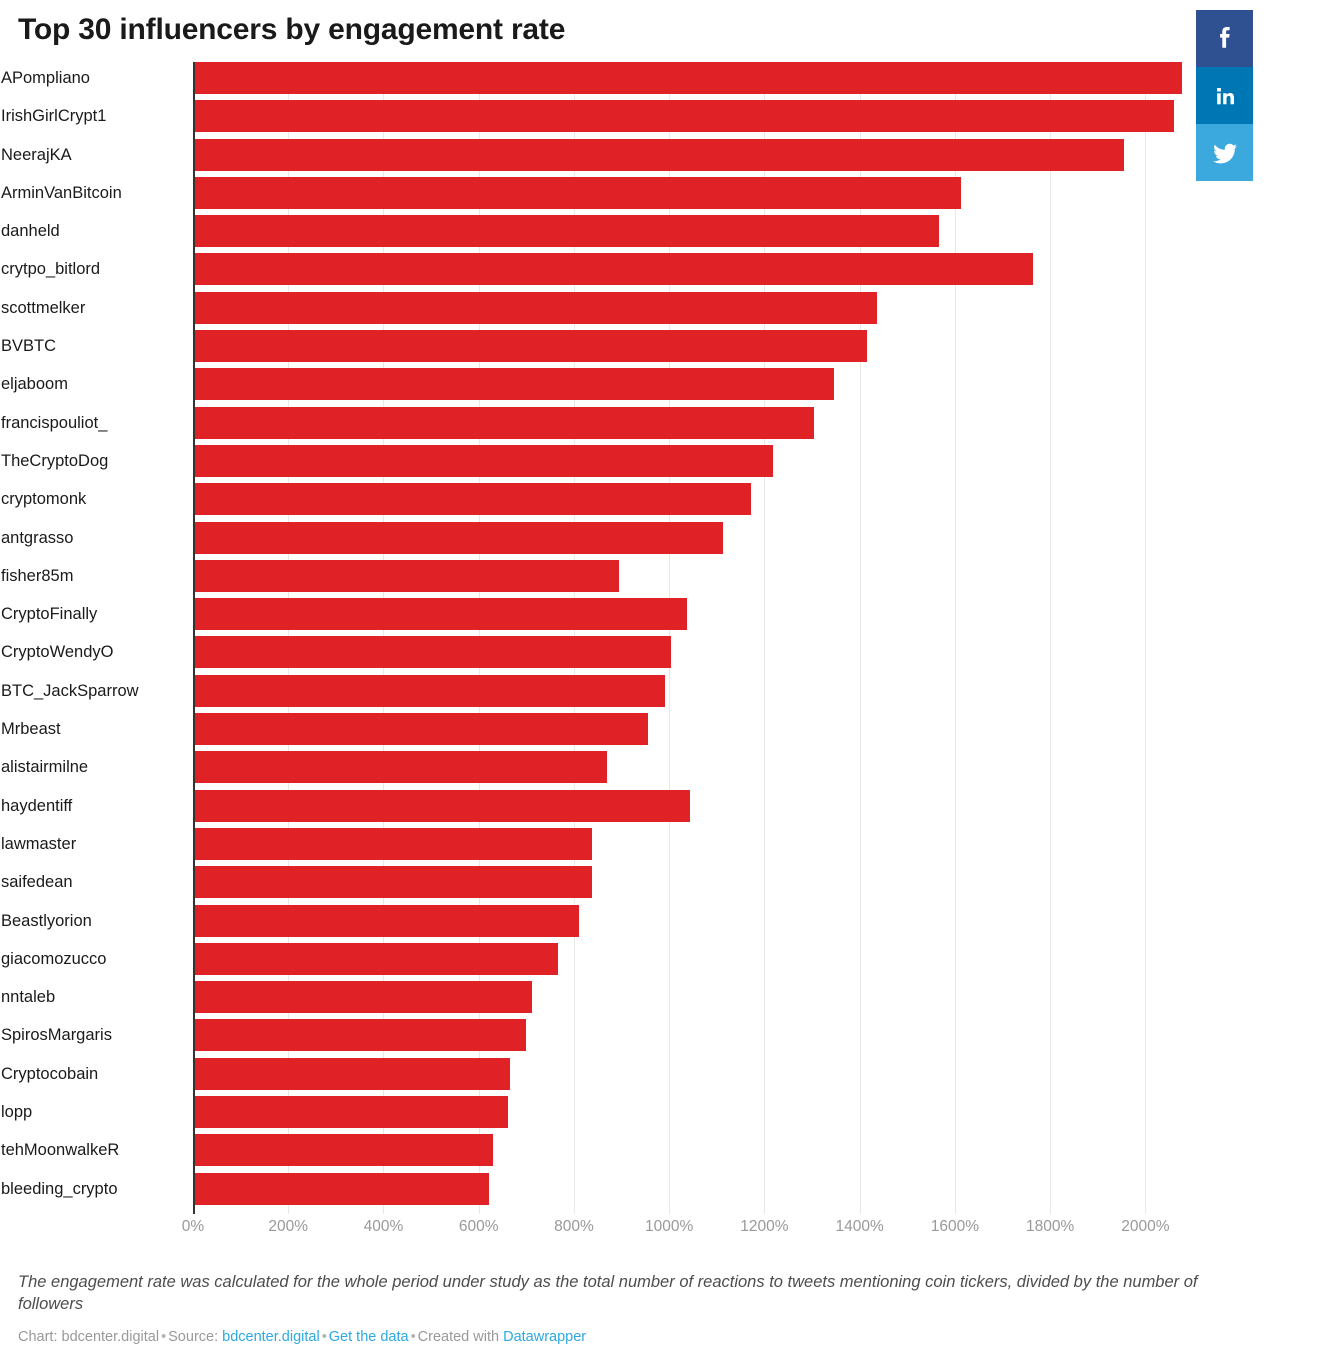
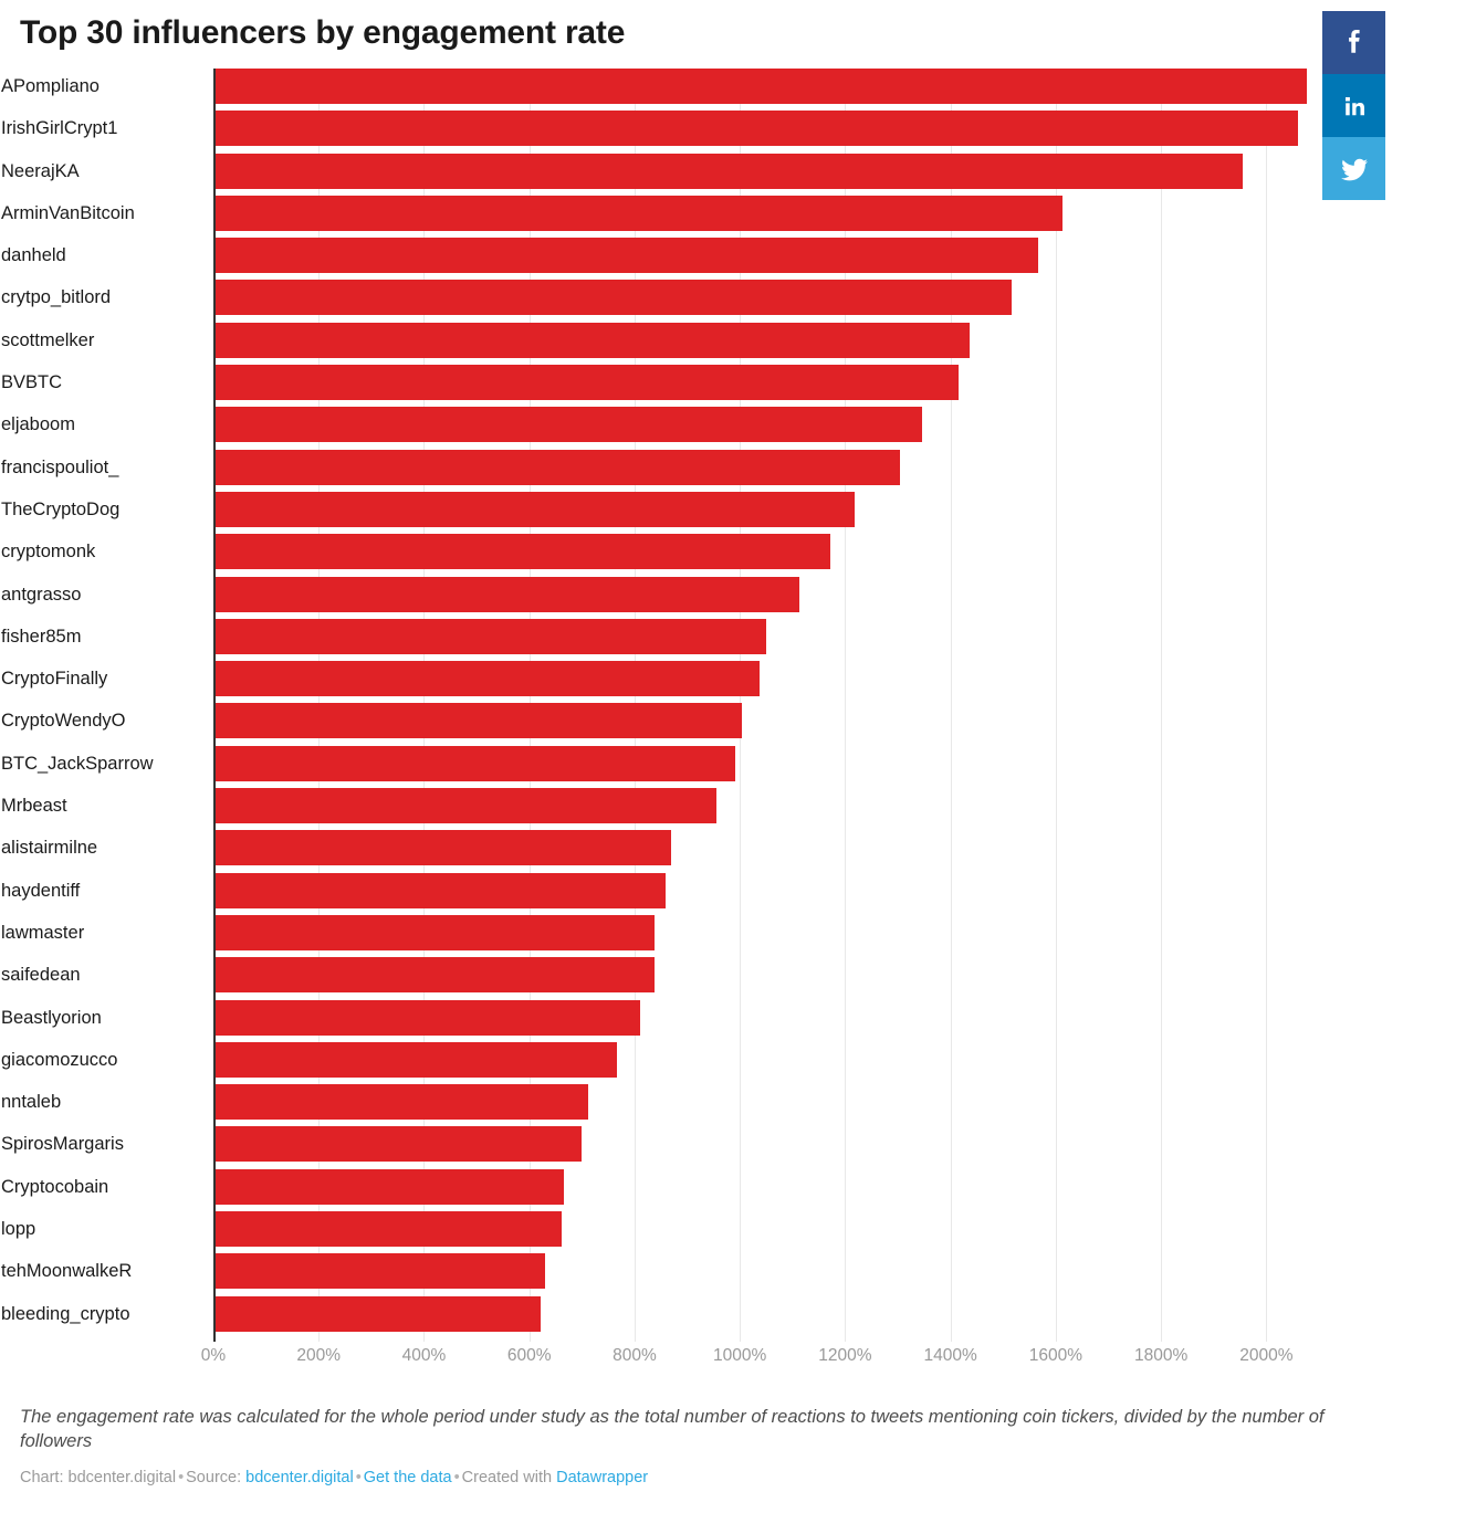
crytpo_bitlord: 1760% -> 1510%
fisher85m: 890% -> 1050%
haydentiff: 1040% -> 850%
